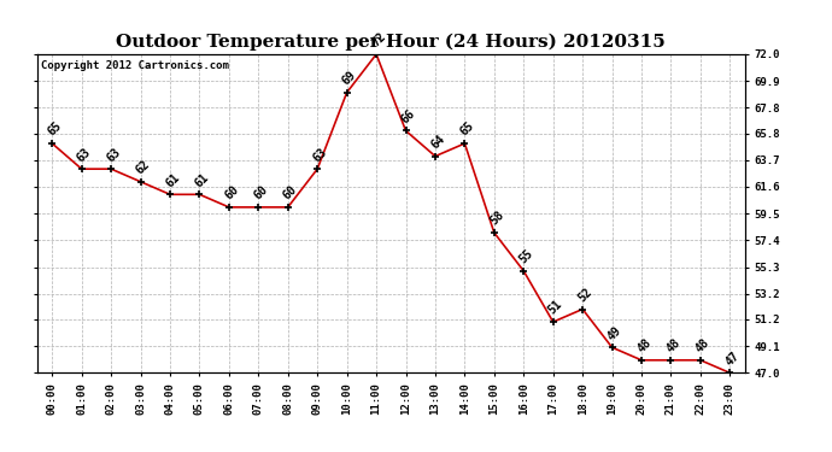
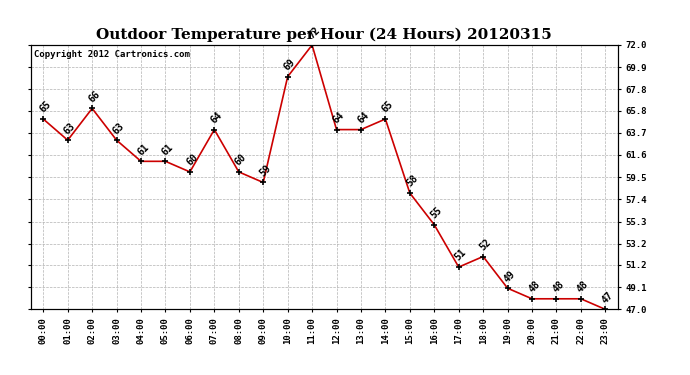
02:00: 63 -> 66
03:00: 62 -> 63
07:00: 60 -> 64
09:00: 63 -> 59
12:00: 66 -> 64
